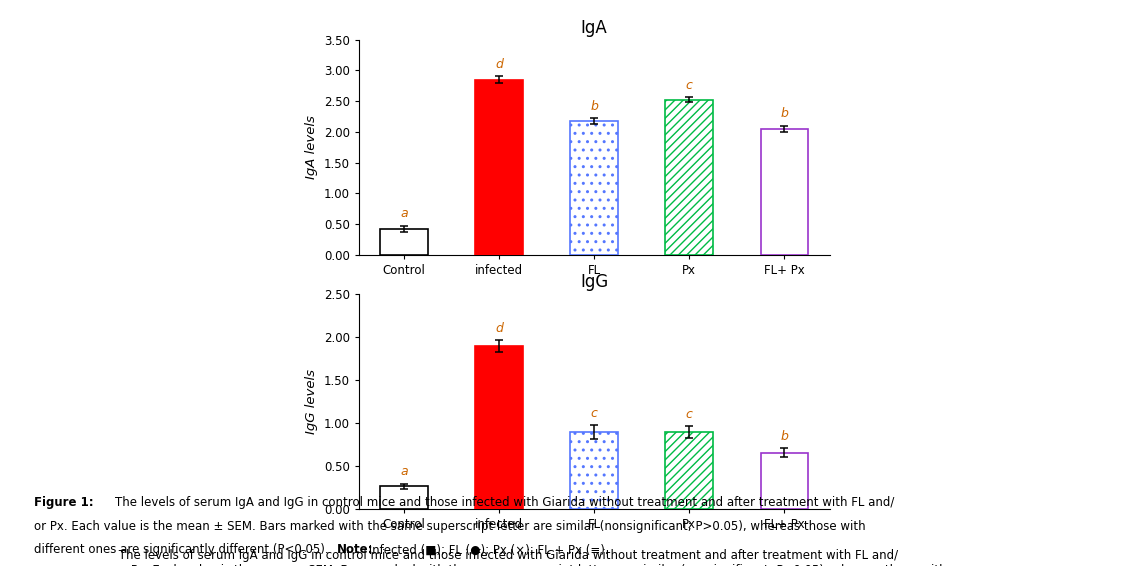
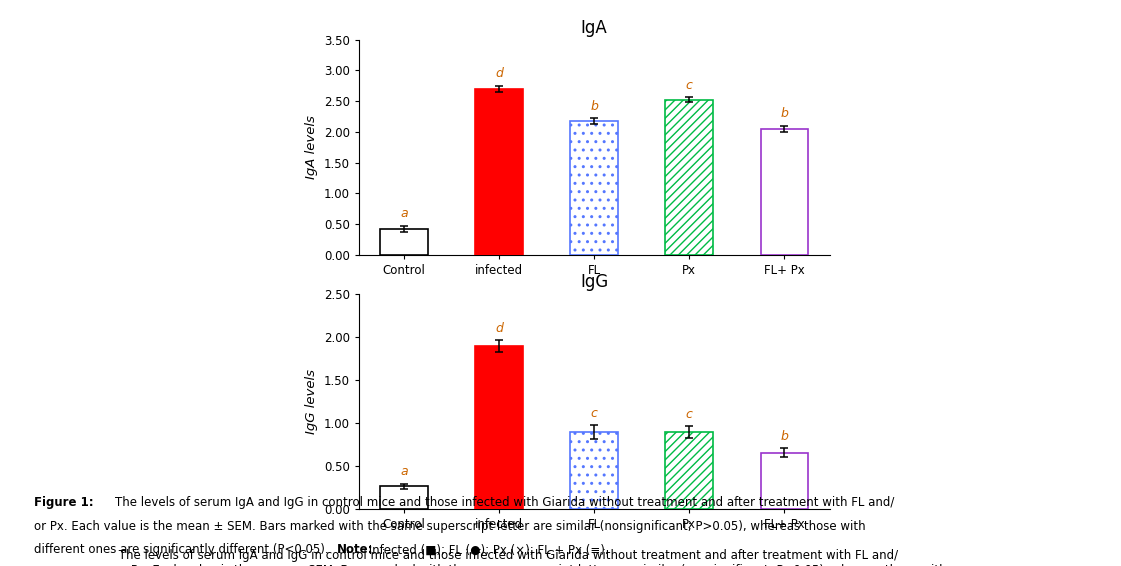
IgA/infected: 2.85 -> 2.70
